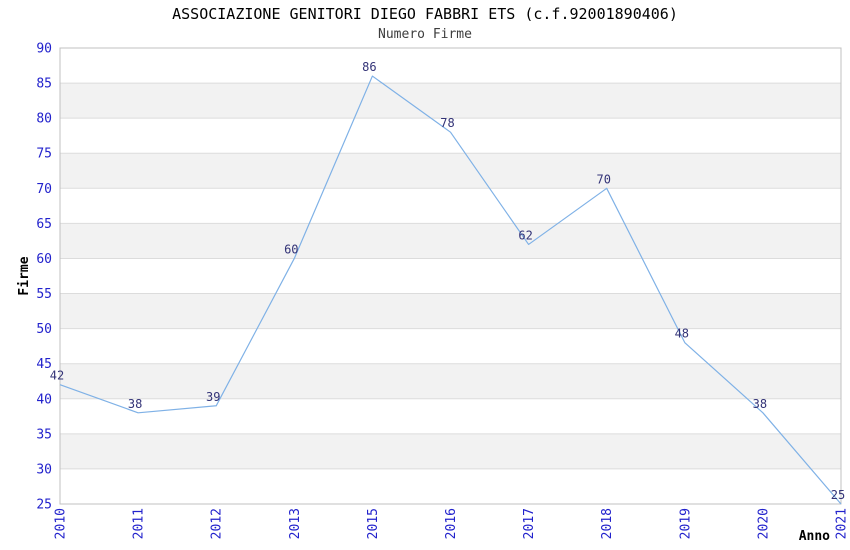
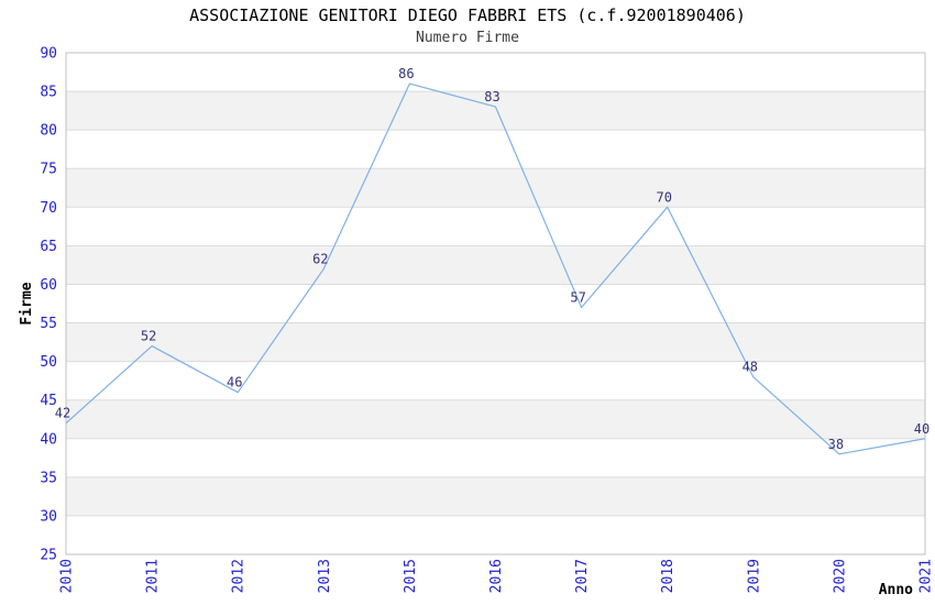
2011: 38 -> 52
2012: 39 -> 46
2013: 60 -> 62
2016: 78 -> 83
2017: 62 -> 57
2021: 25 -> 40
